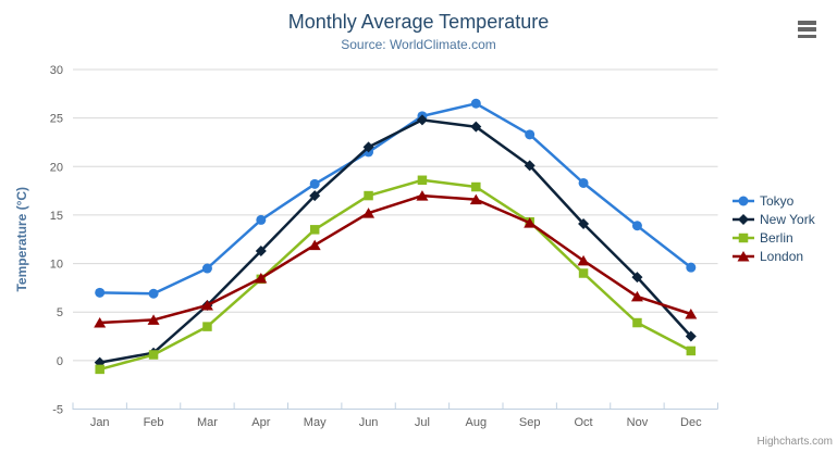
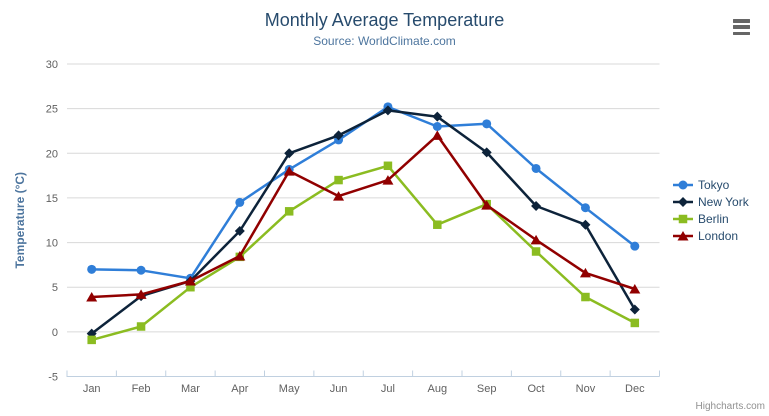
New York/Feb: 1 -> 4
Tokyo/Mar: 10 -> 6
Berlin/Mar: 4 -> 5
New York/May: 17 -> 20
London/May: 12 -> 18
Tokyo/Aug: 26 -> 23
Berlin/Aug: 18 -> 12
London/Aug: 17 -> 22
New York/Nov: 9 -> 12
